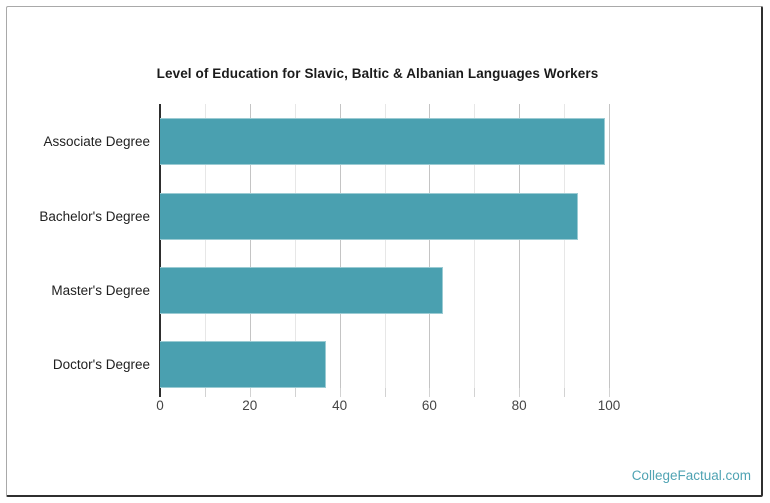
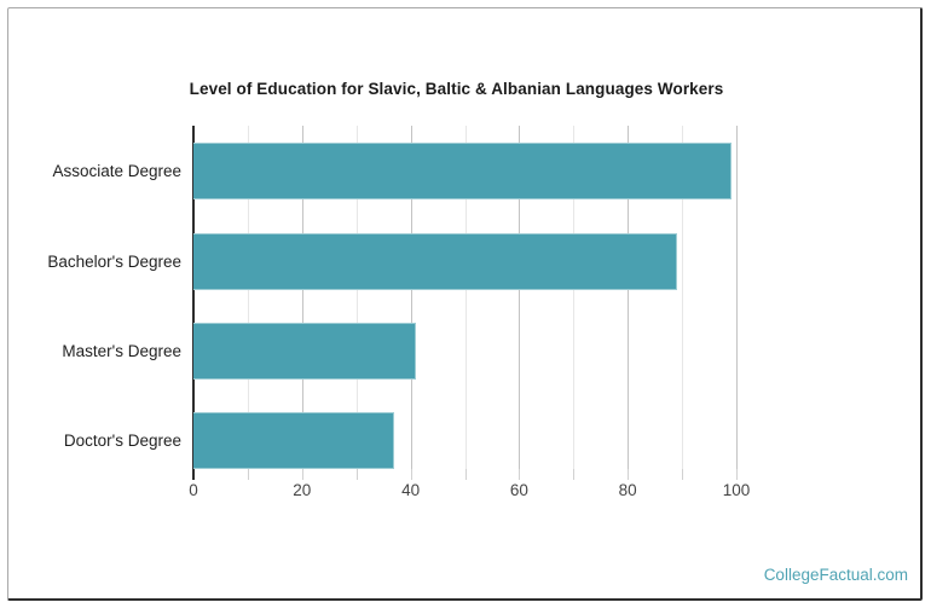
Bachelor's Degree: 93 -> 89
Master's Degree: 63 -> 41
